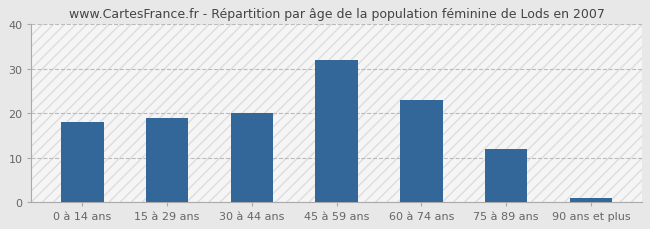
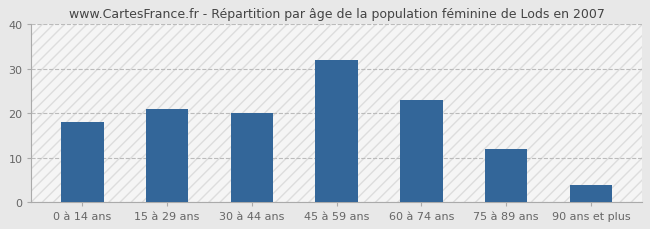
15 à 29 ans: 19 -> 21
90 ans et plus: 1 -> 4
